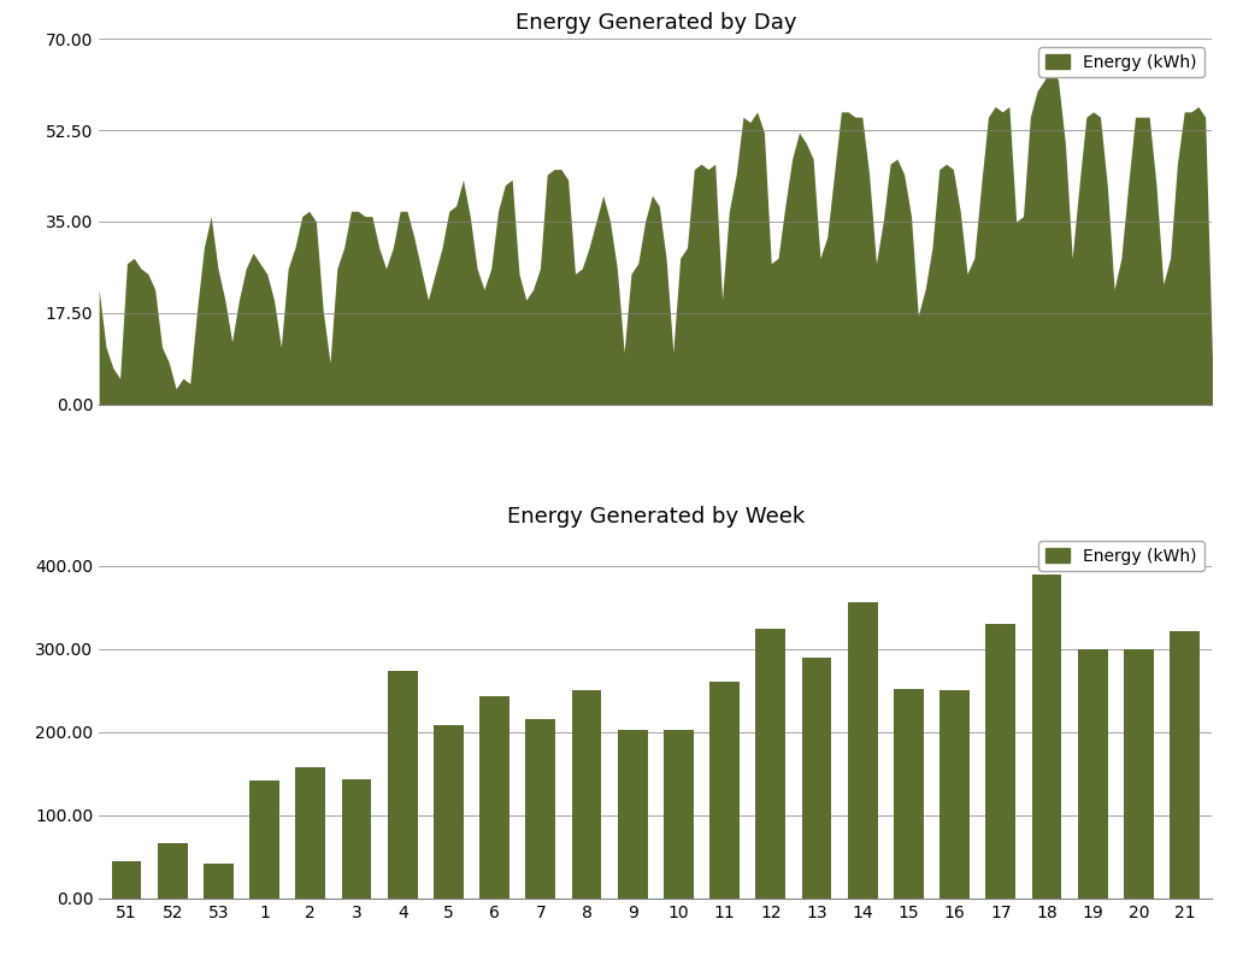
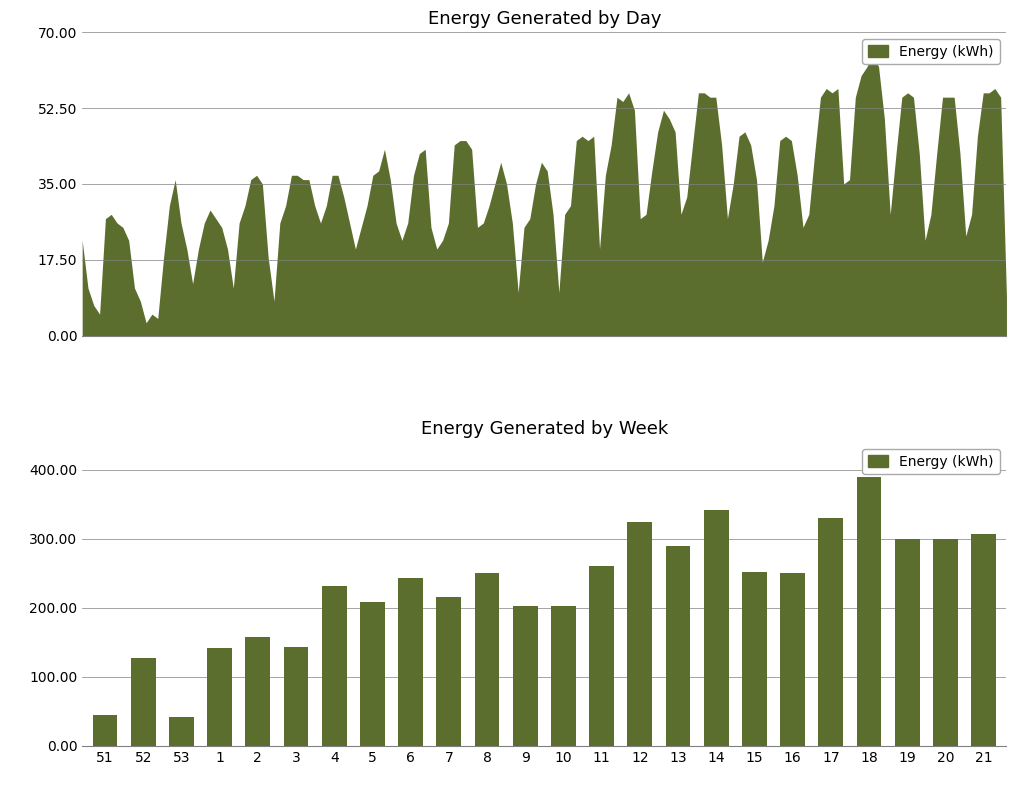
Energy Generated by Week/52: 66 -> 128
Energy Generated by Week/4: 274 -> 232
Energy Generated by Week/14: 356 -> 342
Energy Generated by Week/21: 322 -> 307
